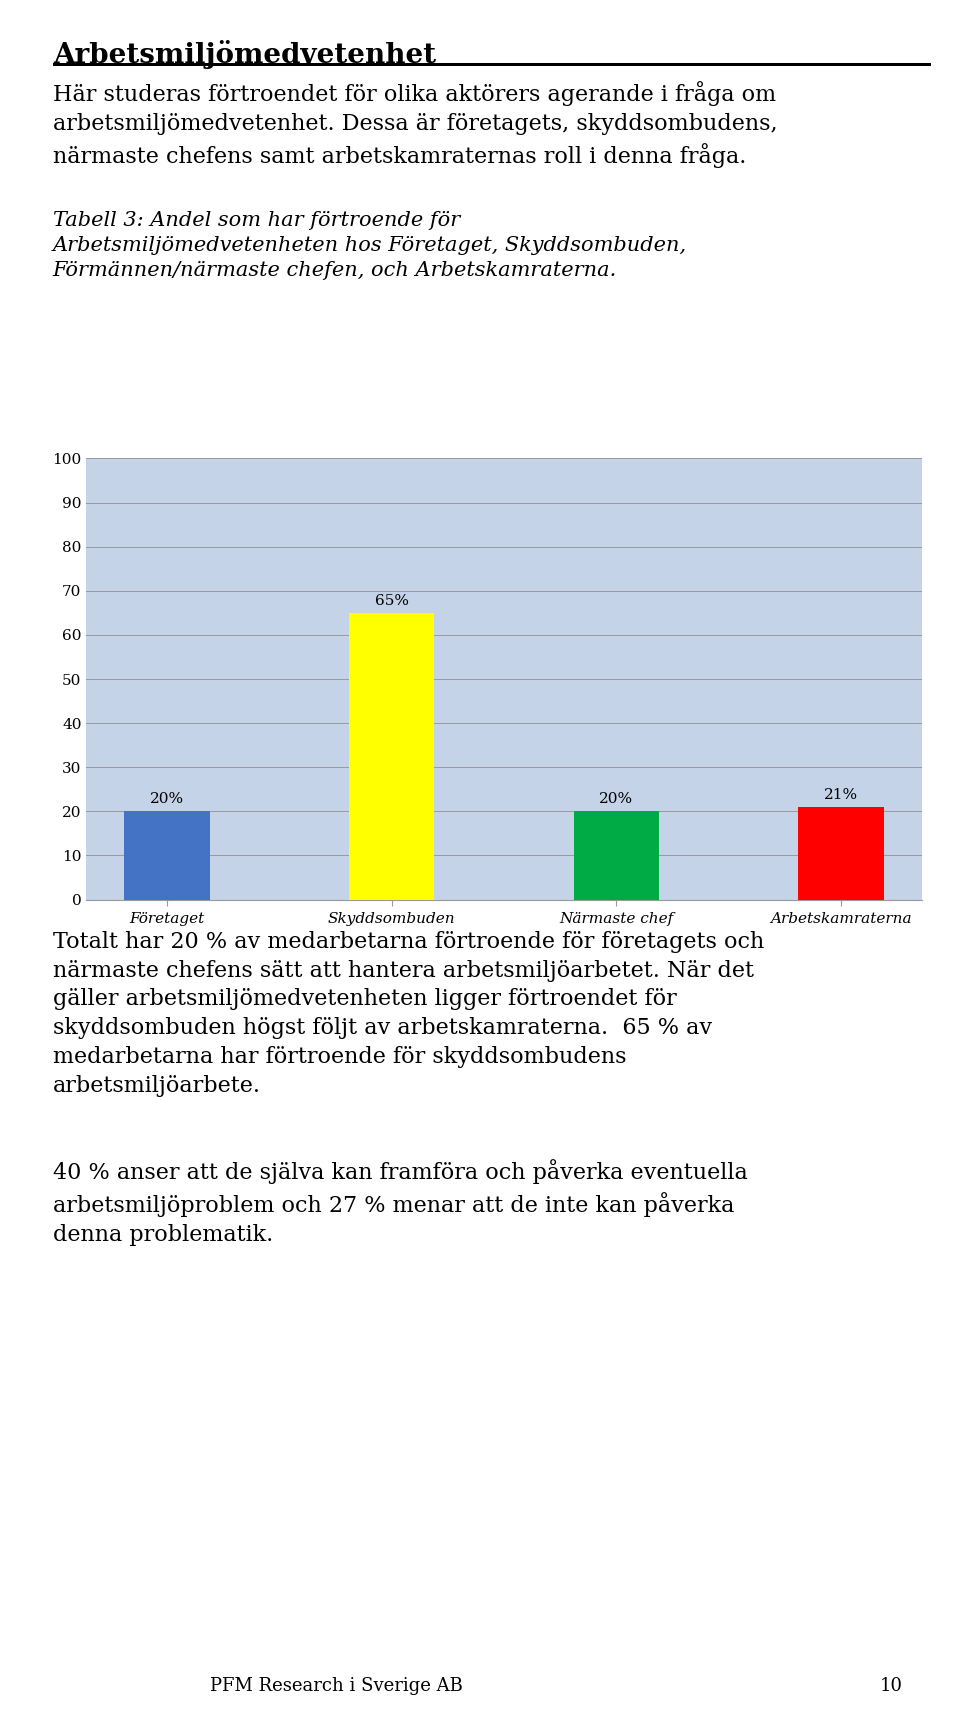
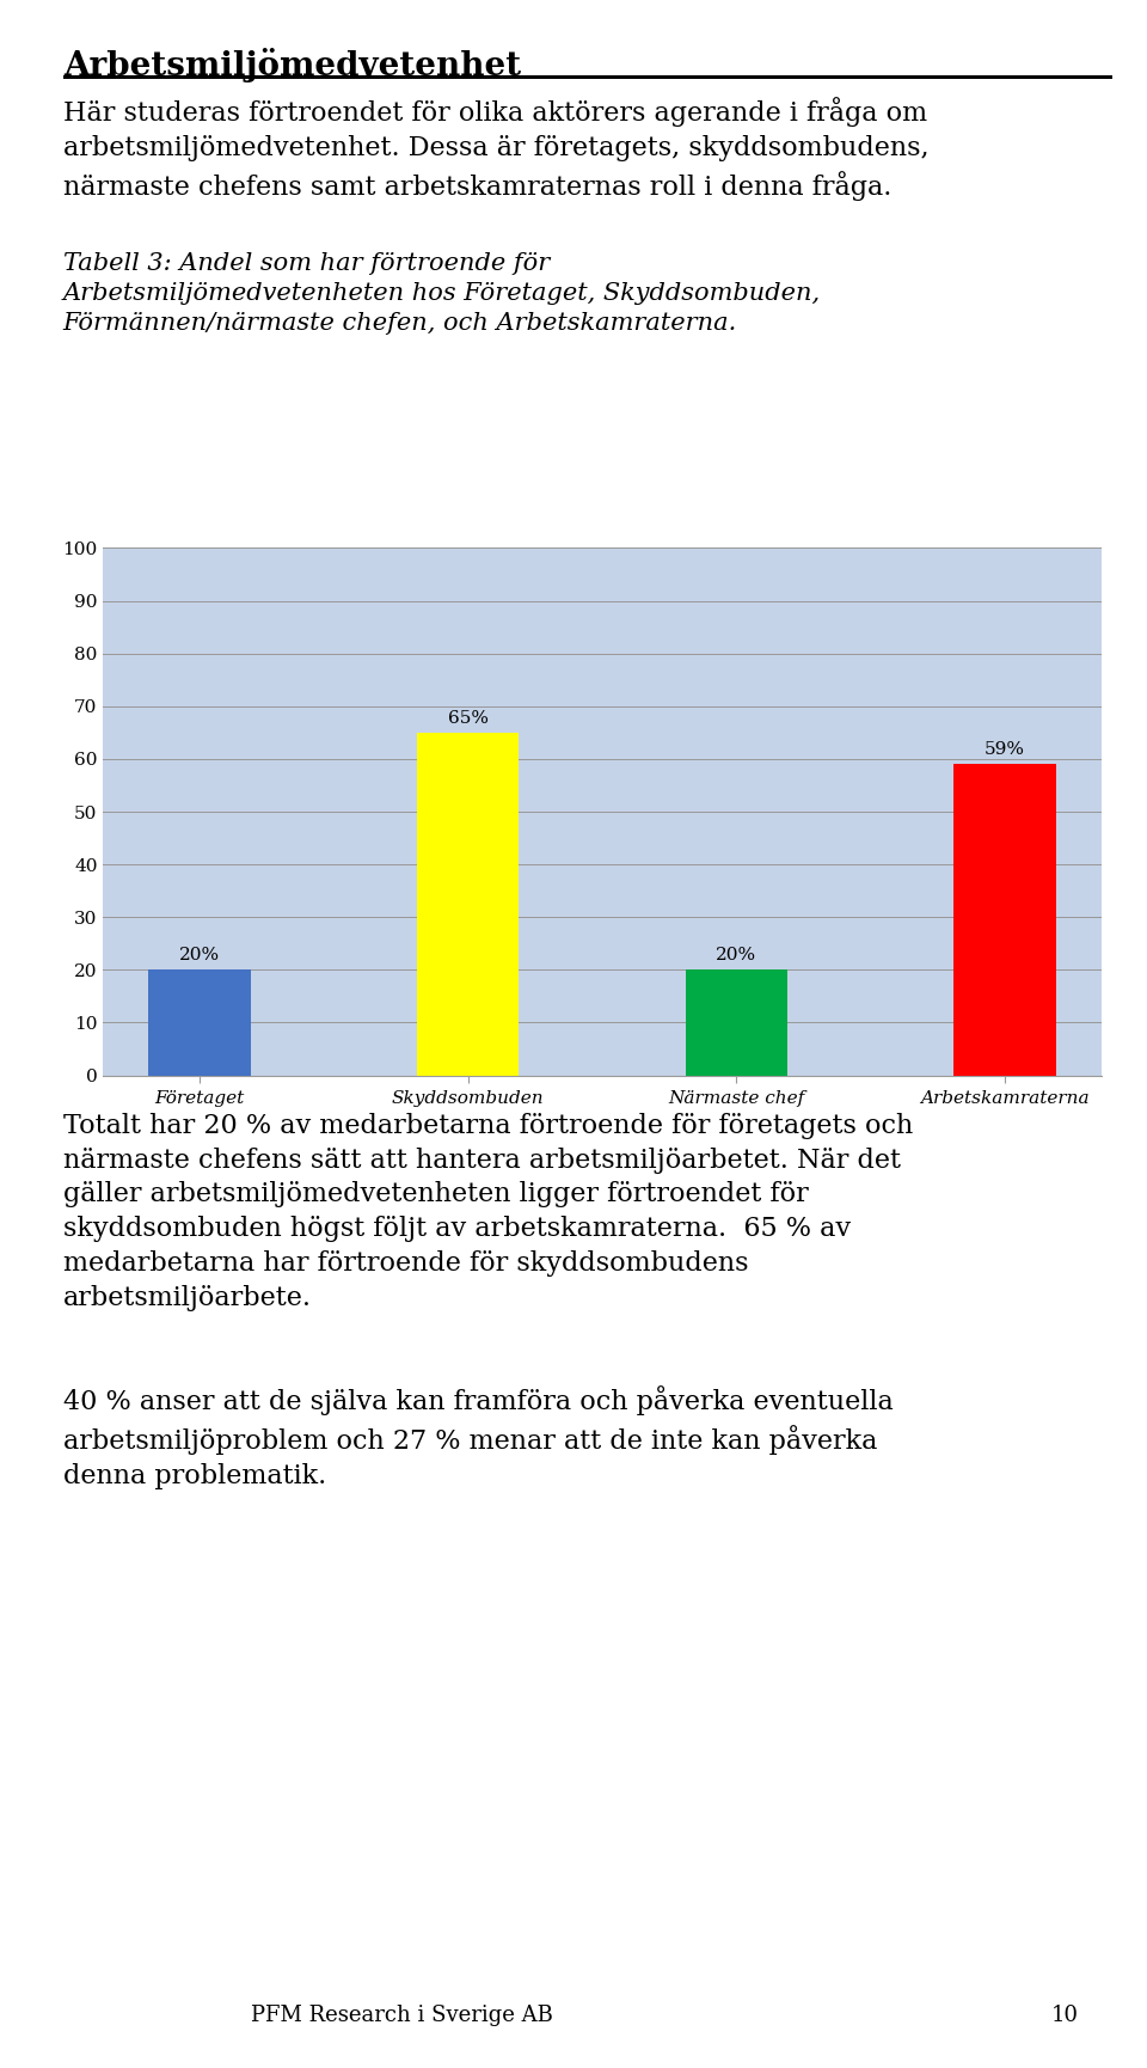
Arbetskamraterna: 21% -> 59%
